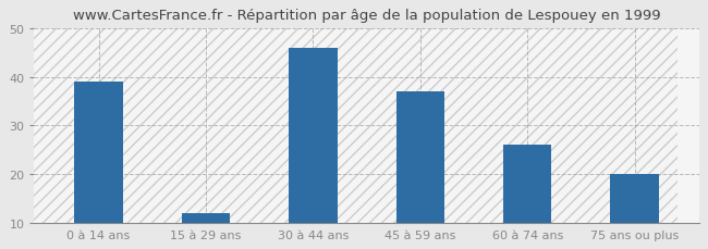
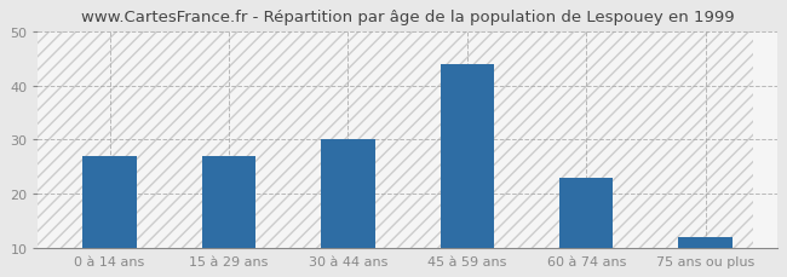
0 à 14 ans: 39 -> 27
15 à 29 ans: 12 -> 27
30 à 44 ans: 46 -> 30
45 à 59 ans: 37 -> 44
60 à 74 ans: 26 -> 23
75 ans ou plus: 20 -> 12
